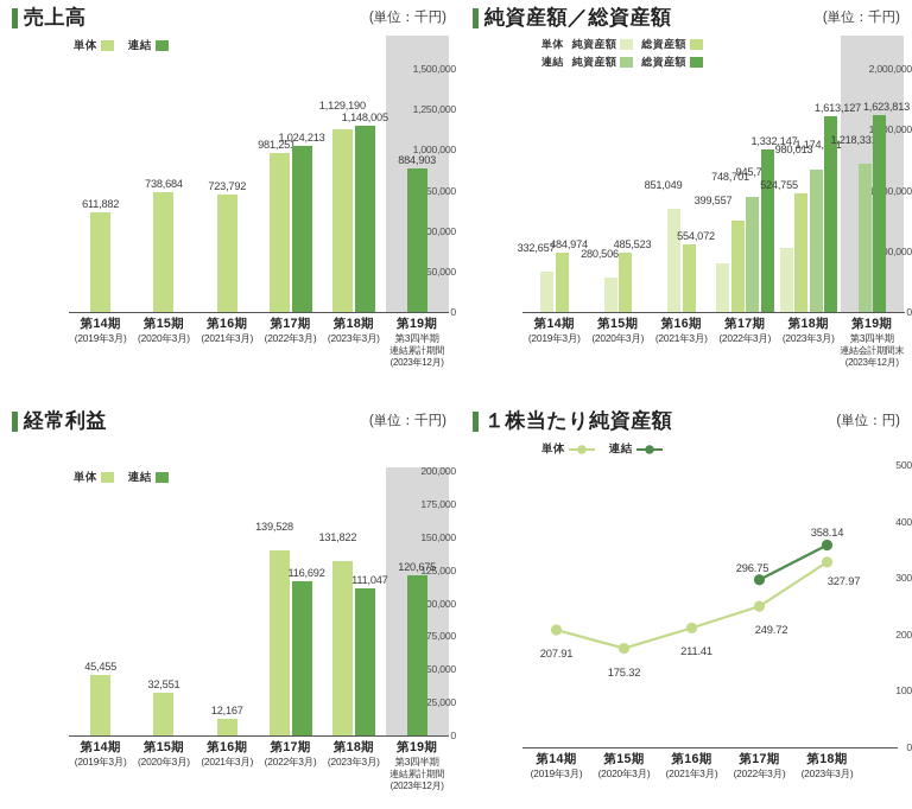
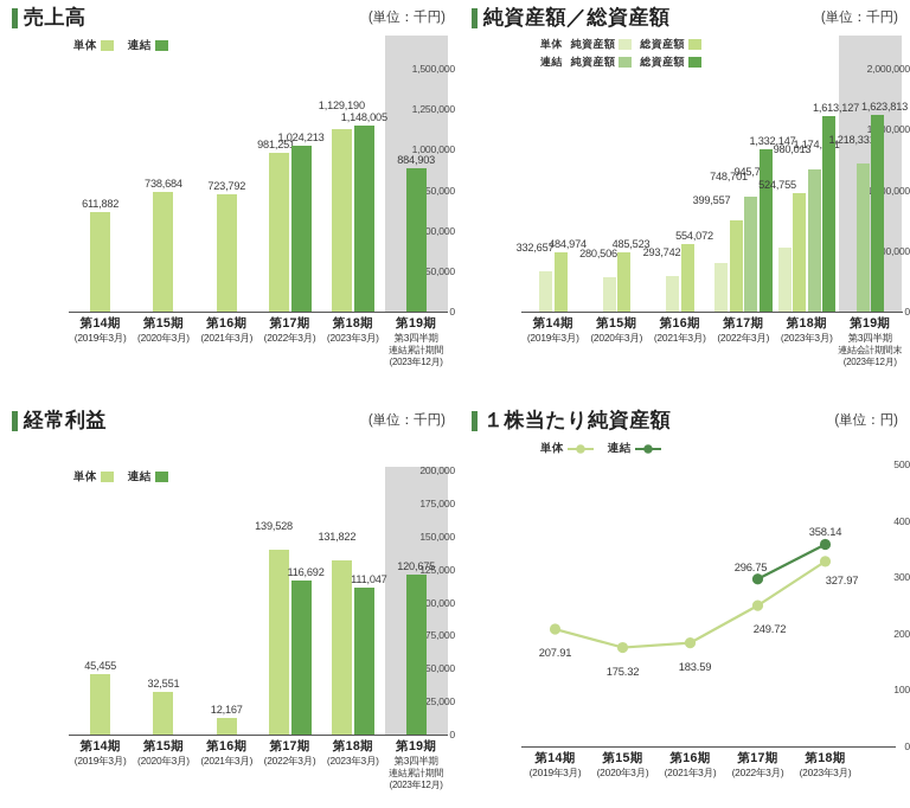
純資産額／総資産額/単体 純資産額/第16期: 851,049 -> 293,742
１株当たり純資産額/単体/第16期: 211.41 -> 183.59
